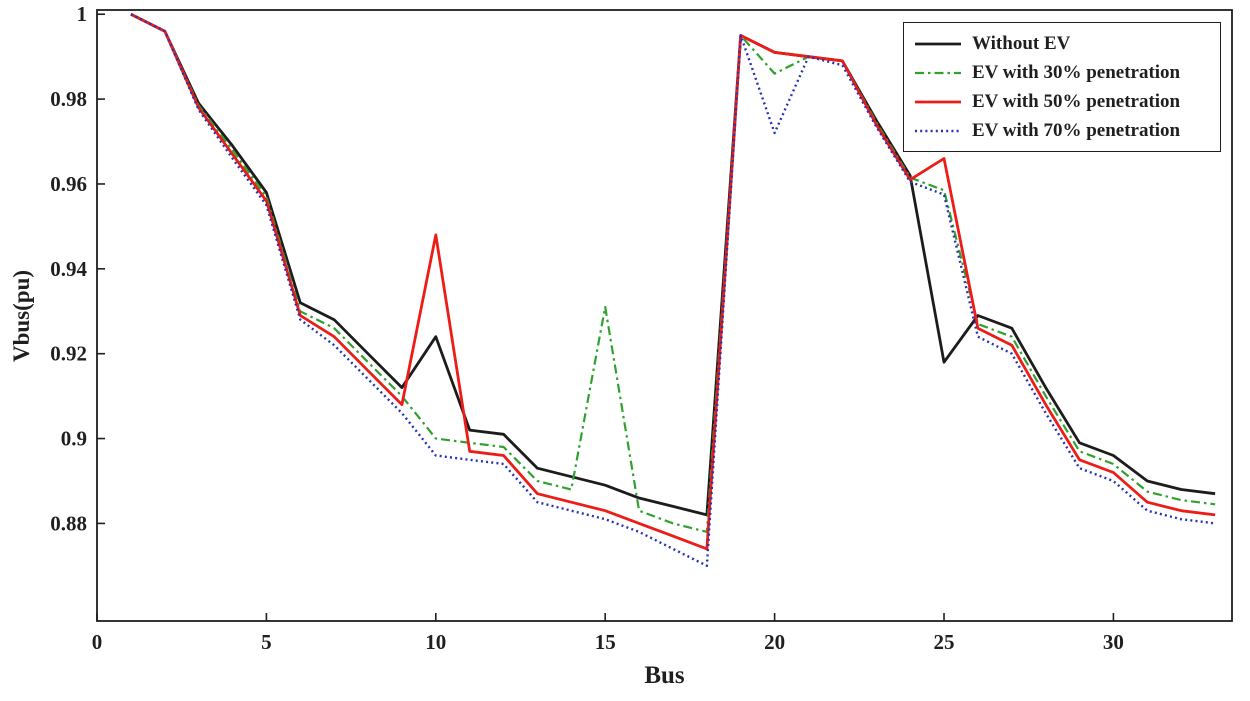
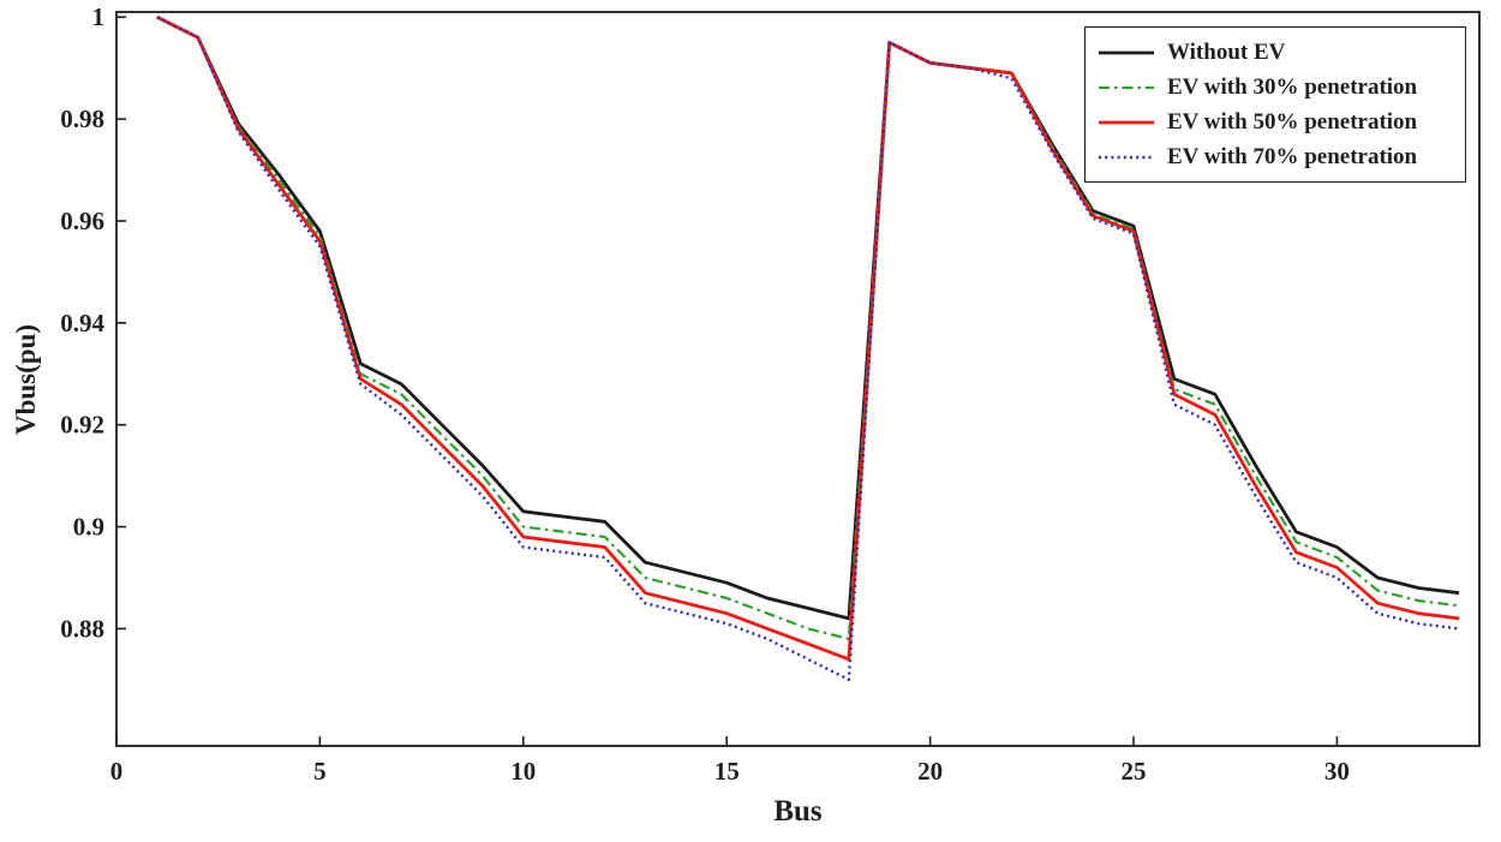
Without EV/10: 0.924 -> 0.903
EV with 50% penetration/10: 0.948 -> 0.898
EV with 30% penetration/15: 0.931 -> 0.886
EV with 30% penetration/20: 0.986 -> 0.991
EV with 70% penetration/20: 0.972 -> 0.991
Without EV/25: 0.918 -> 0.959
EV with 50% penetration/25: 0.966 -> 0.958
